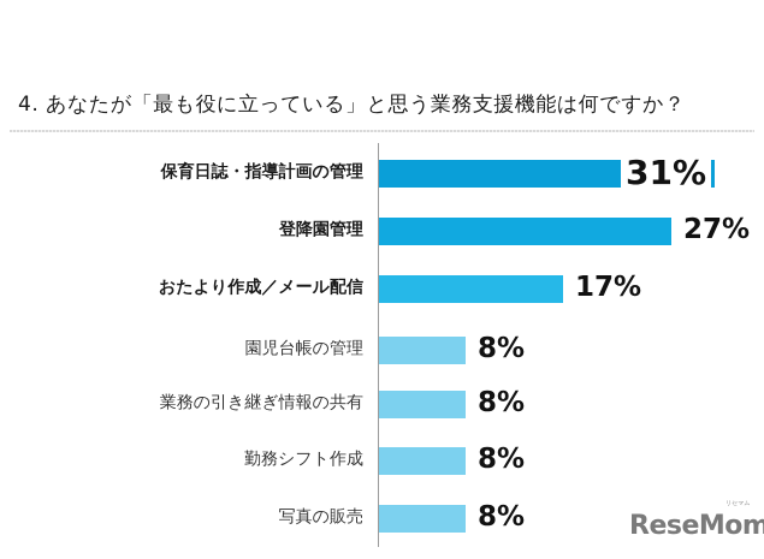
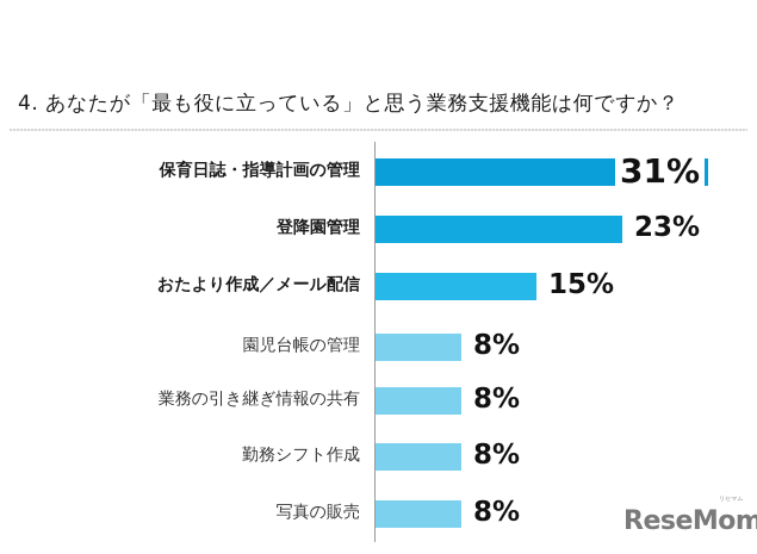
登降園管理: 27% -> 23%
おたより作成／メール配信: 17% -> 15%
